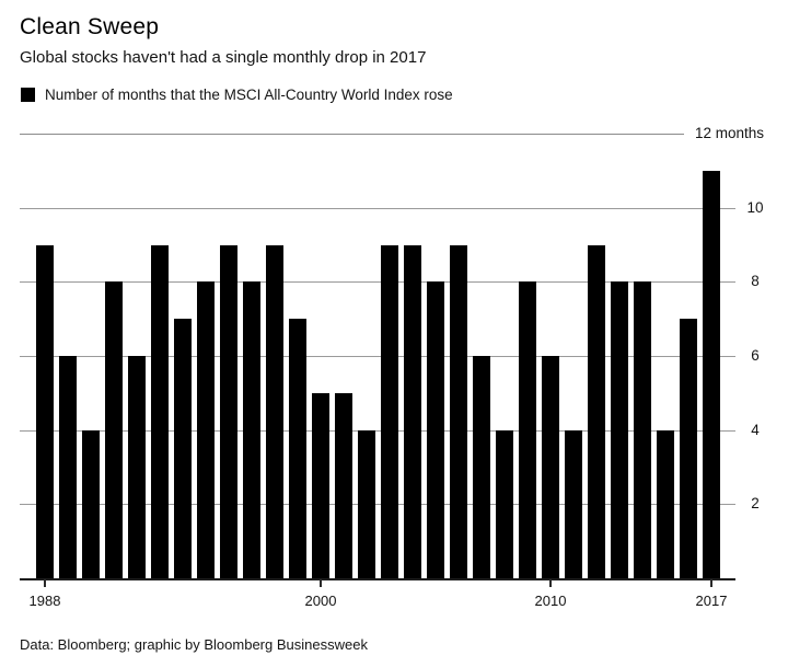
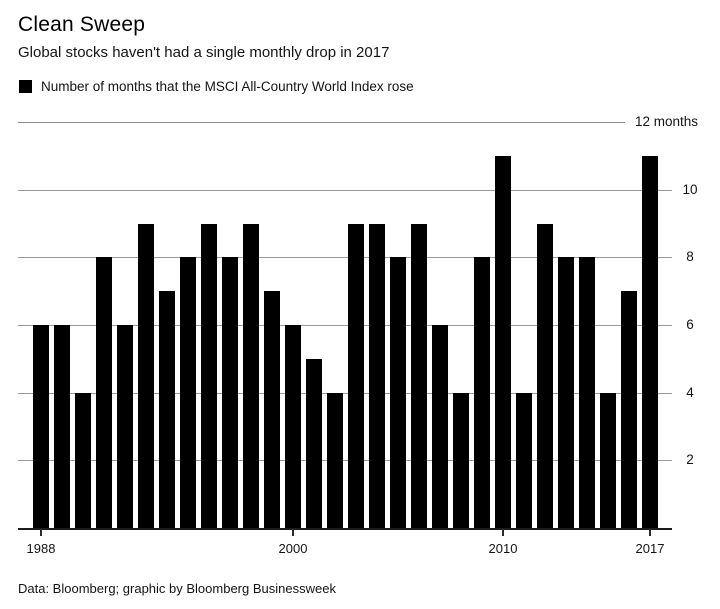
1988: 9 -> 6
2000: 5 -> 6
2010: 6 -> 11
